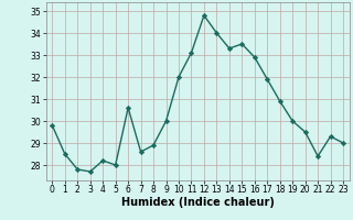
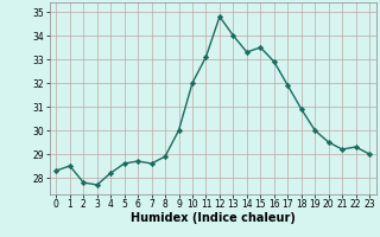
0: 29.8 -> 28.3
5: 28.0 -> 28.6
6: 30.6 -> 28.7
21: 28.4 -> 29.2
